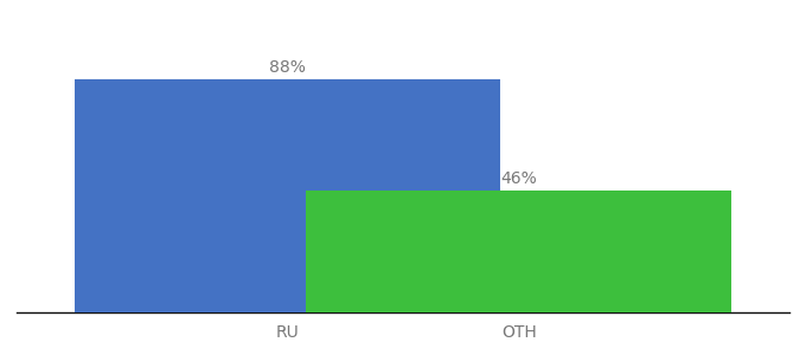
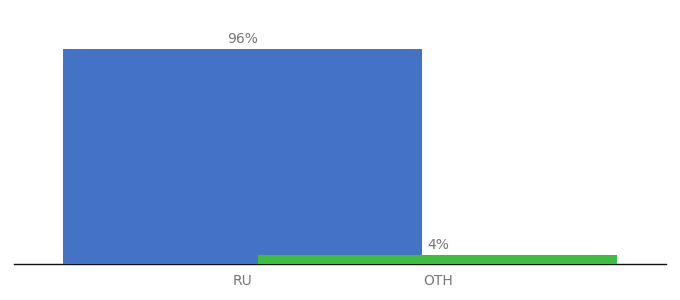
RU: 88% -> 96%
OTH: 46% -> 4%
